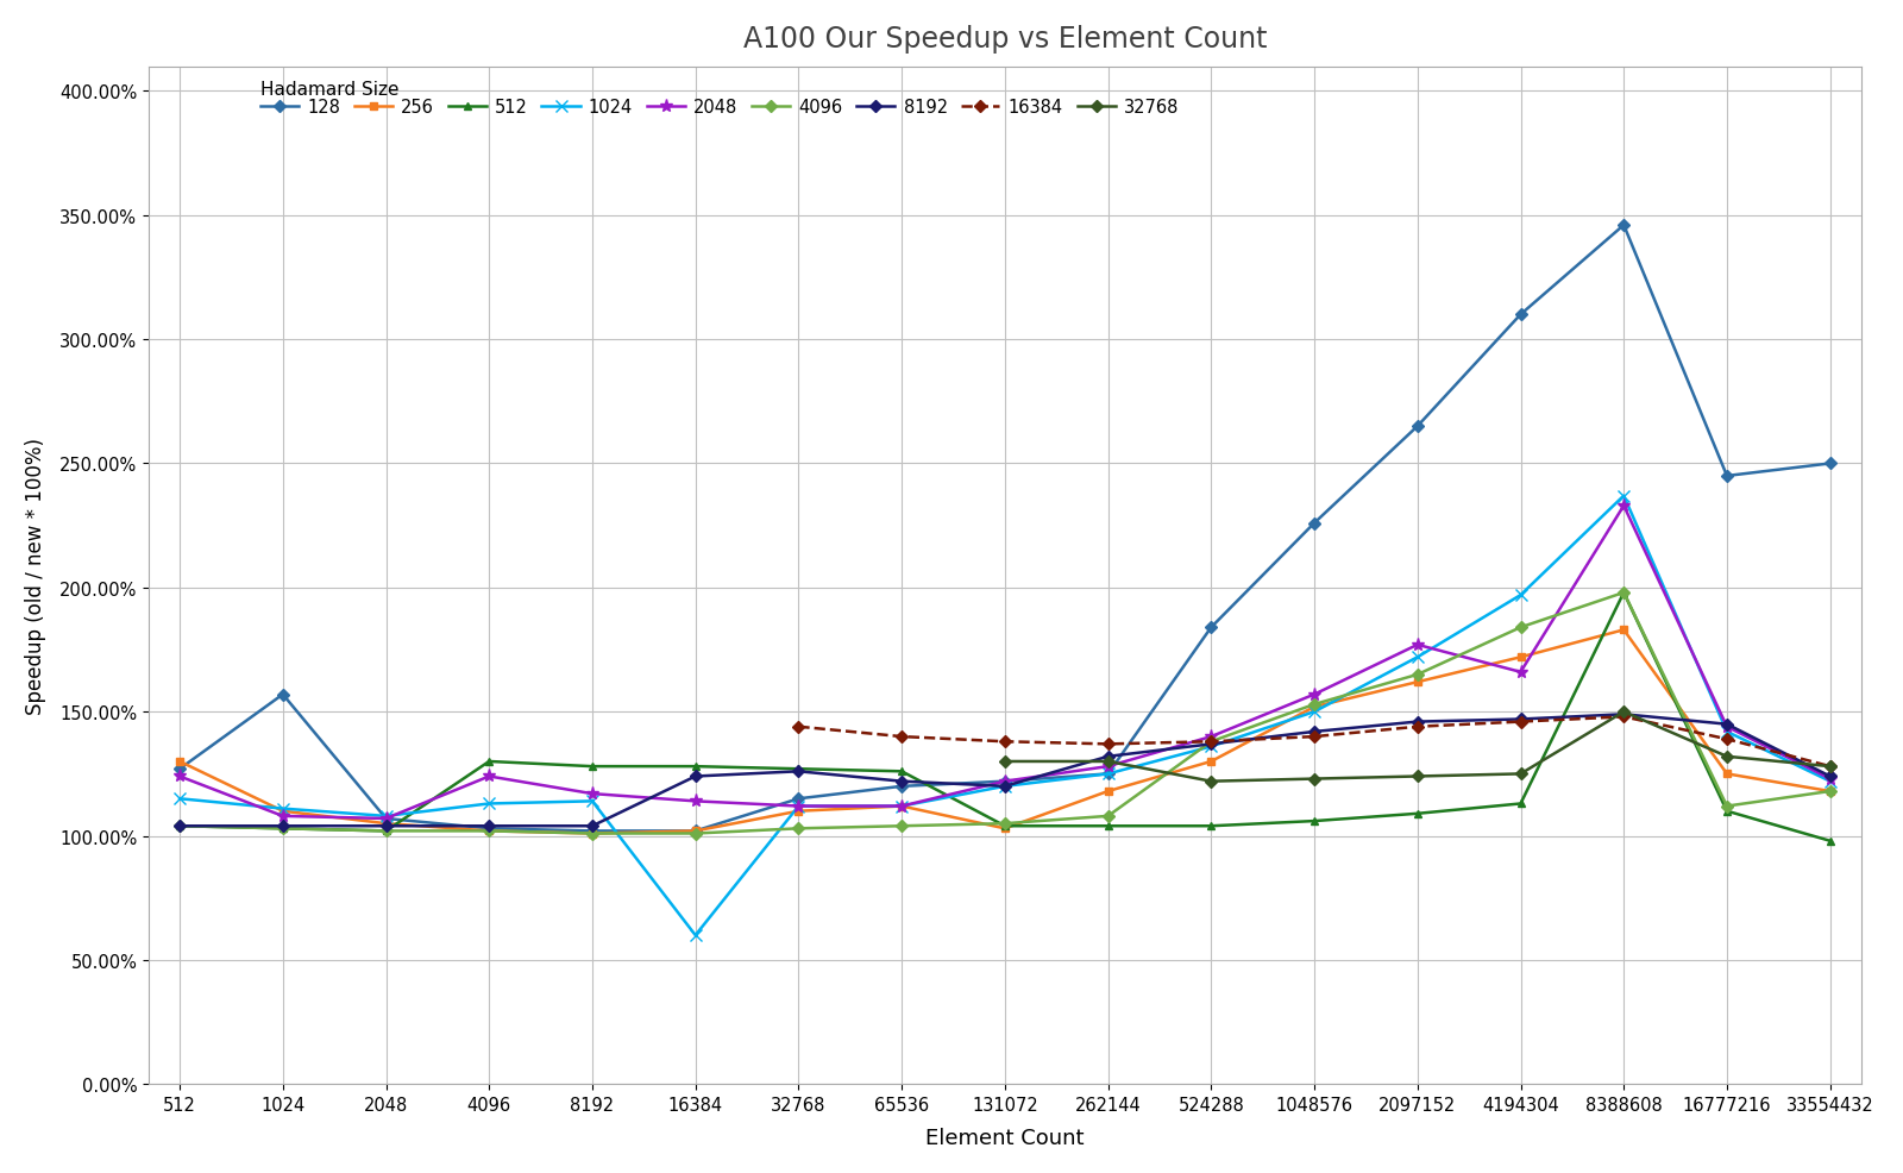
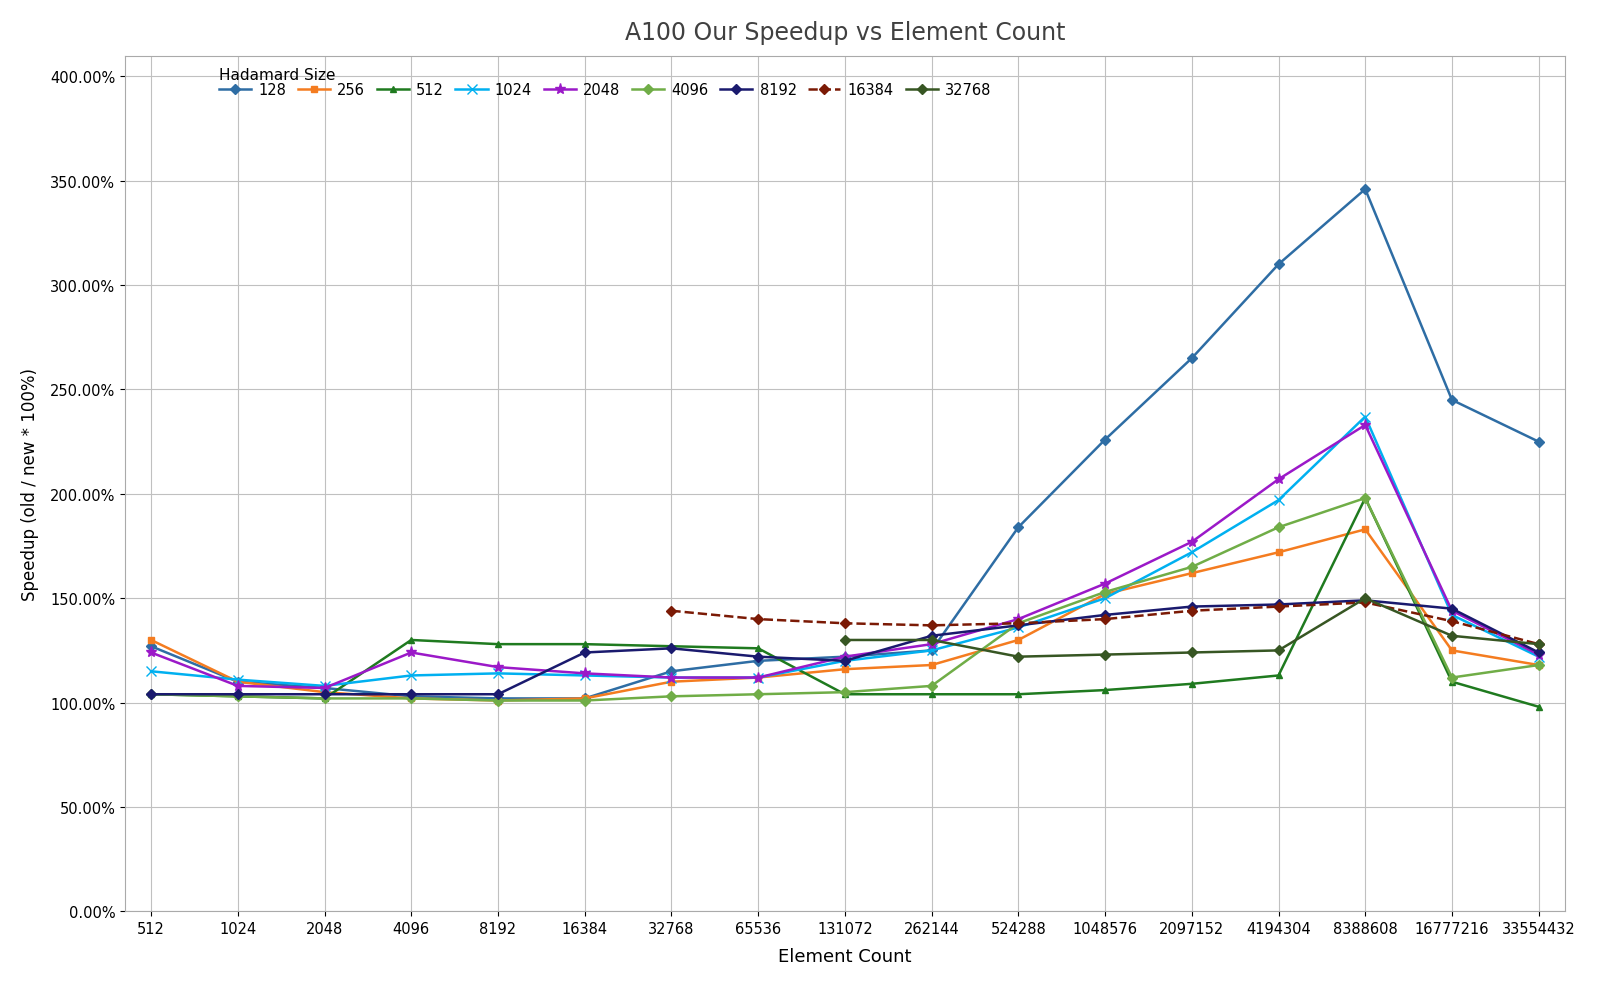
128/1024: 157% -> 110%
1024/16384: 60% -> 113%
256/131072: 103% -> 116%
2048/4194304: 166% -> 207%
128/33554432: 250% -> 225%
